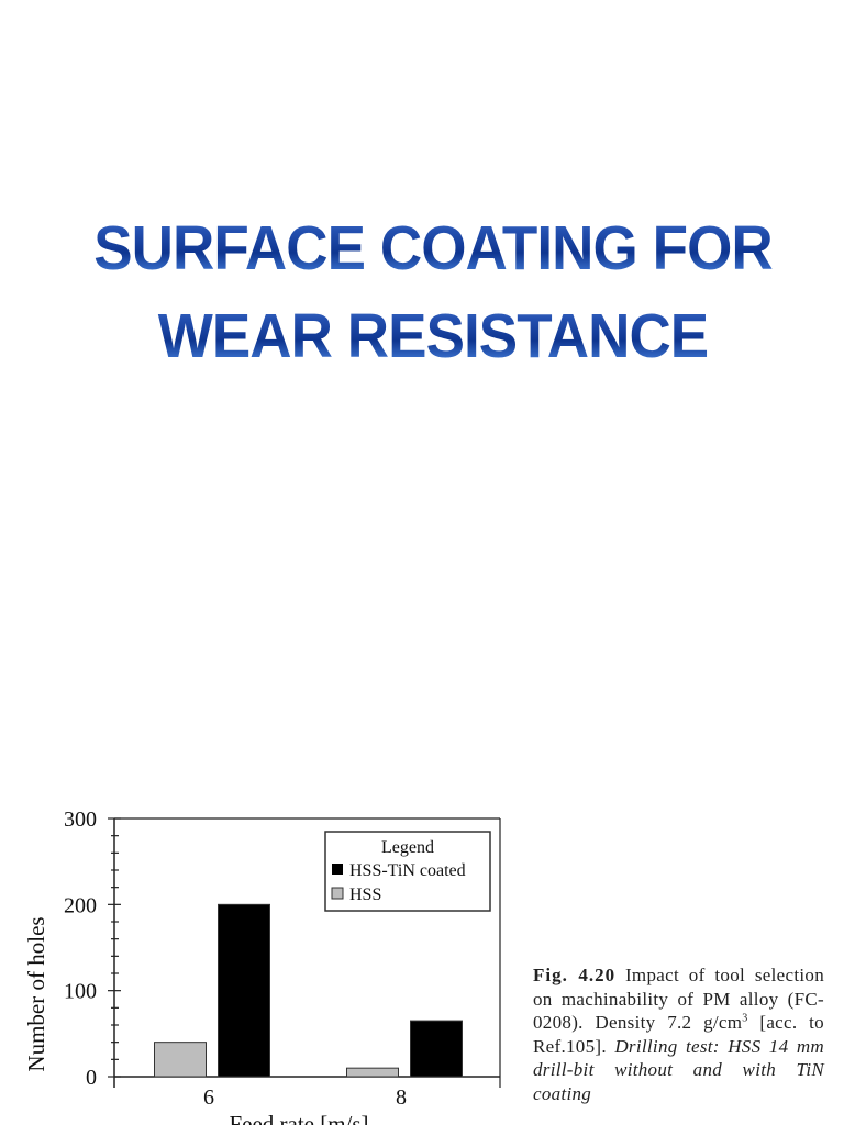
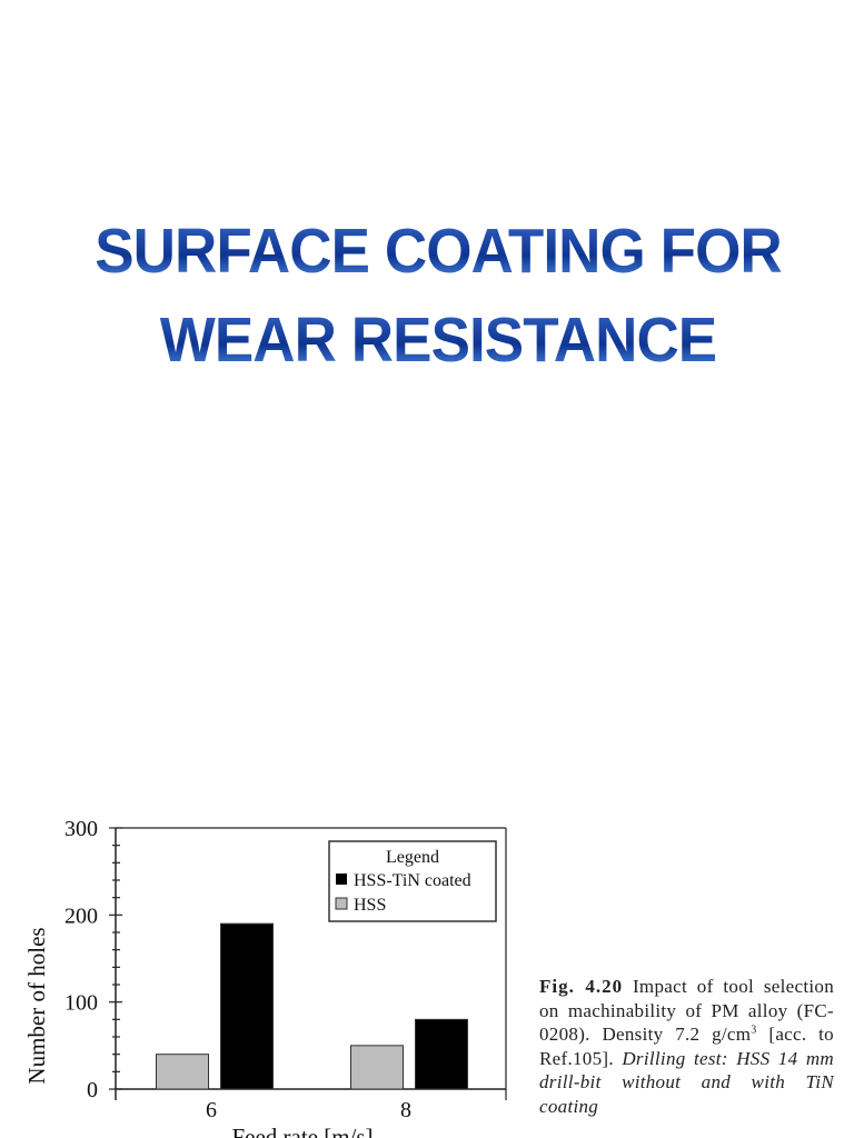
HSS-TiN coated/6: 200 -> 190
HSS/8: 10 -> 50
HSS-TiN coated/8: 60 -> 80
